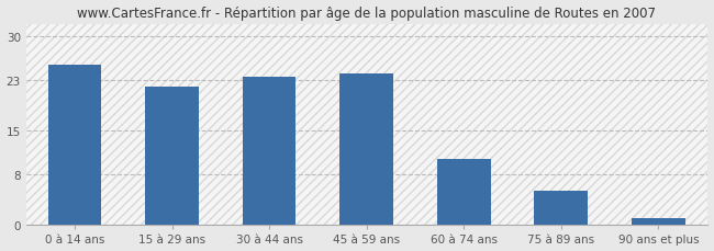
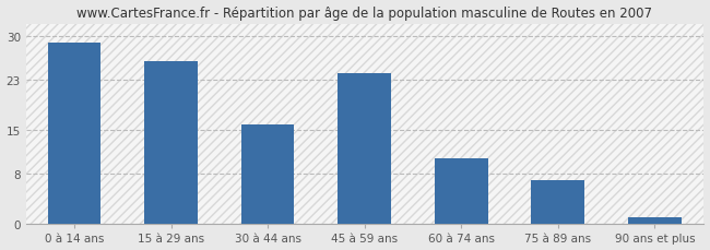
0 à 14 ans: 25.5 -> 29.0
15 à 29 ans: 22.0 -> 26.0
30 à 44 ans: 23.5 -> 15.8
75 à 89 ans: 5.5 -> 7.0
